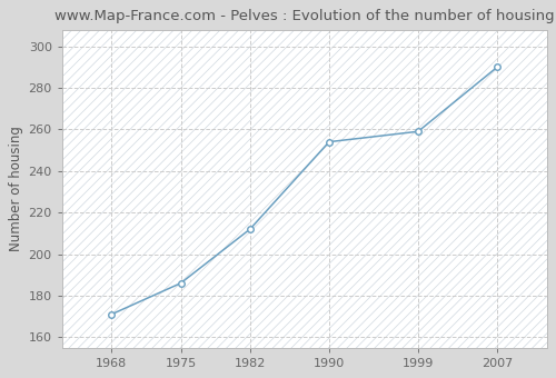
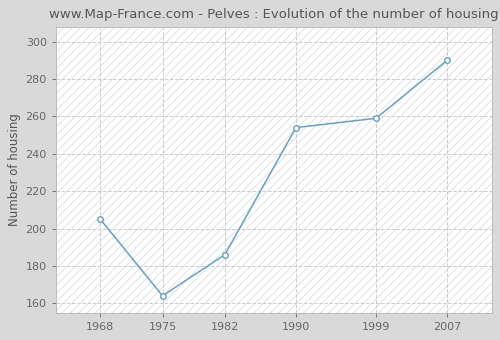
1968: 171 -> 205
1975: 186 -> 164
1982: 212 -> 186
